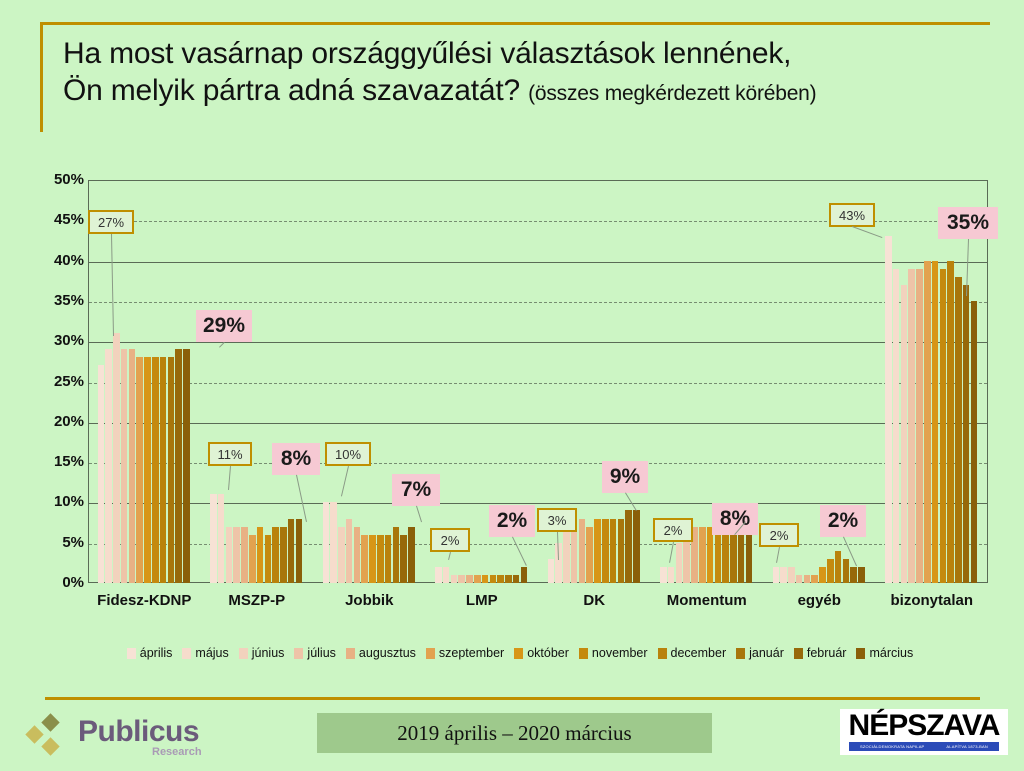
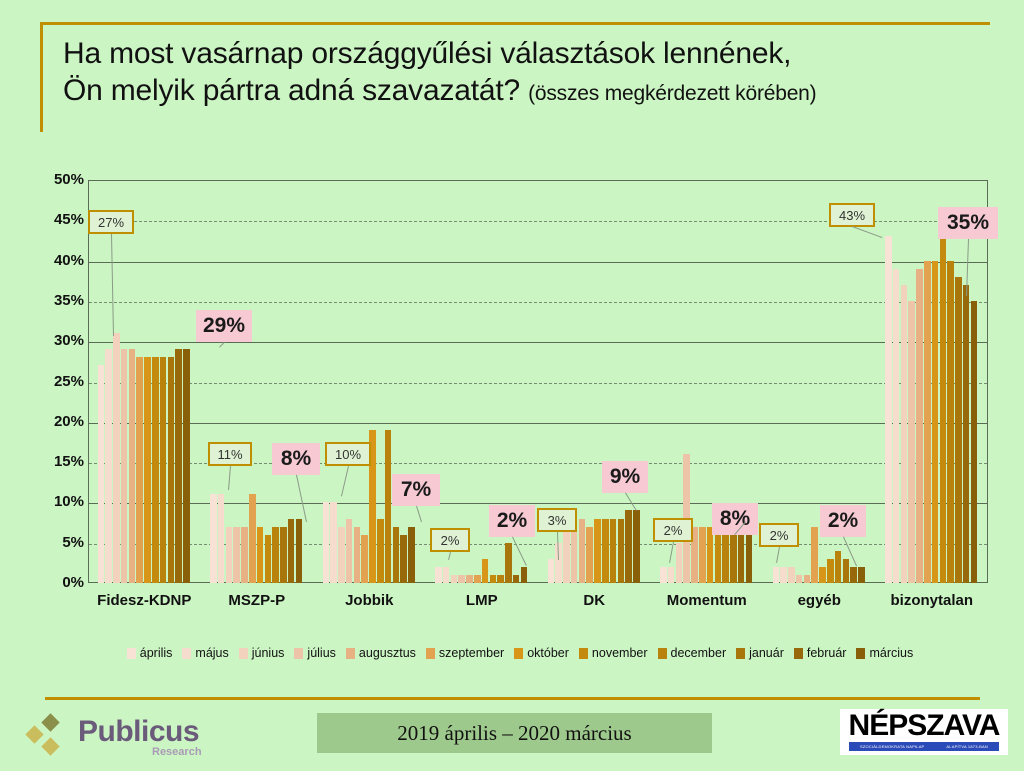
szeptember/MSZP-P: 6% -> 11%
október/Jobbik: 6% -> 19%
november/Jobbik: 6% -> 8%
december/Jobbik: 6% -> 19%
október/LMP: 1% -> 3%
január/LMP: 1% -> 5%
július/Momentum: 6% -> 16%
szeptember/egyéb: 1% -> 7%
július/bizonytalan: 39% -> 35%
november/bizonytalan: 39% -> 46%
